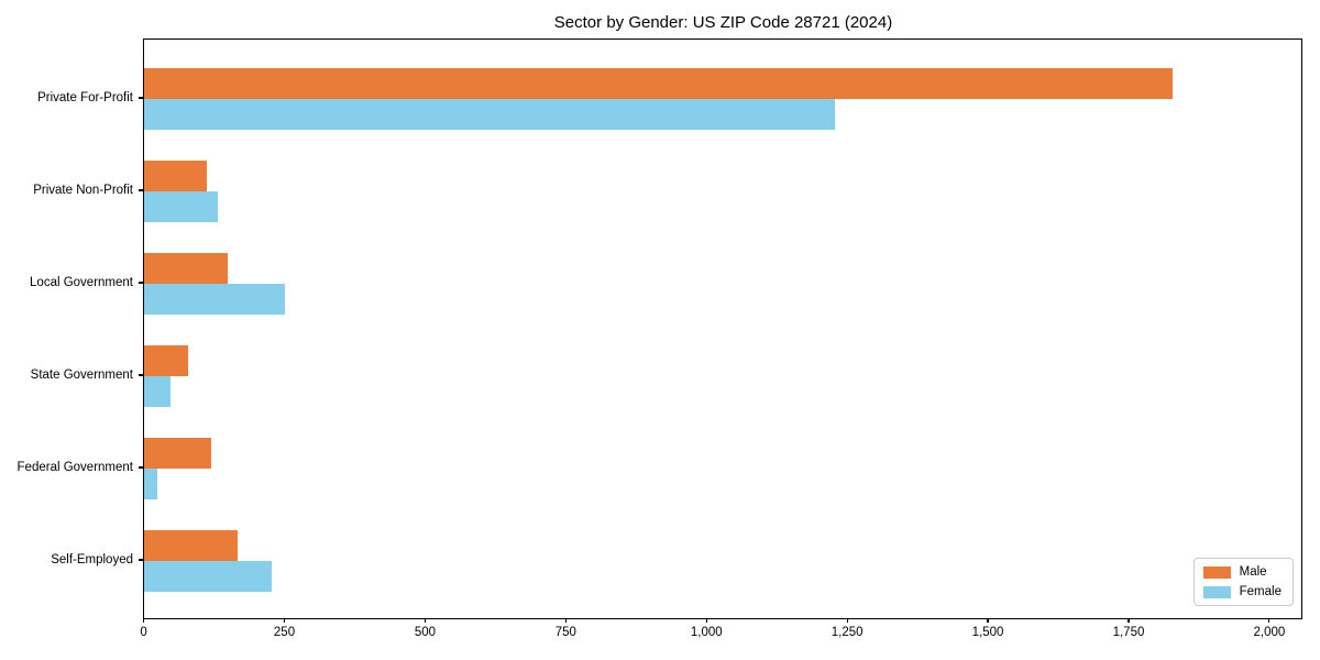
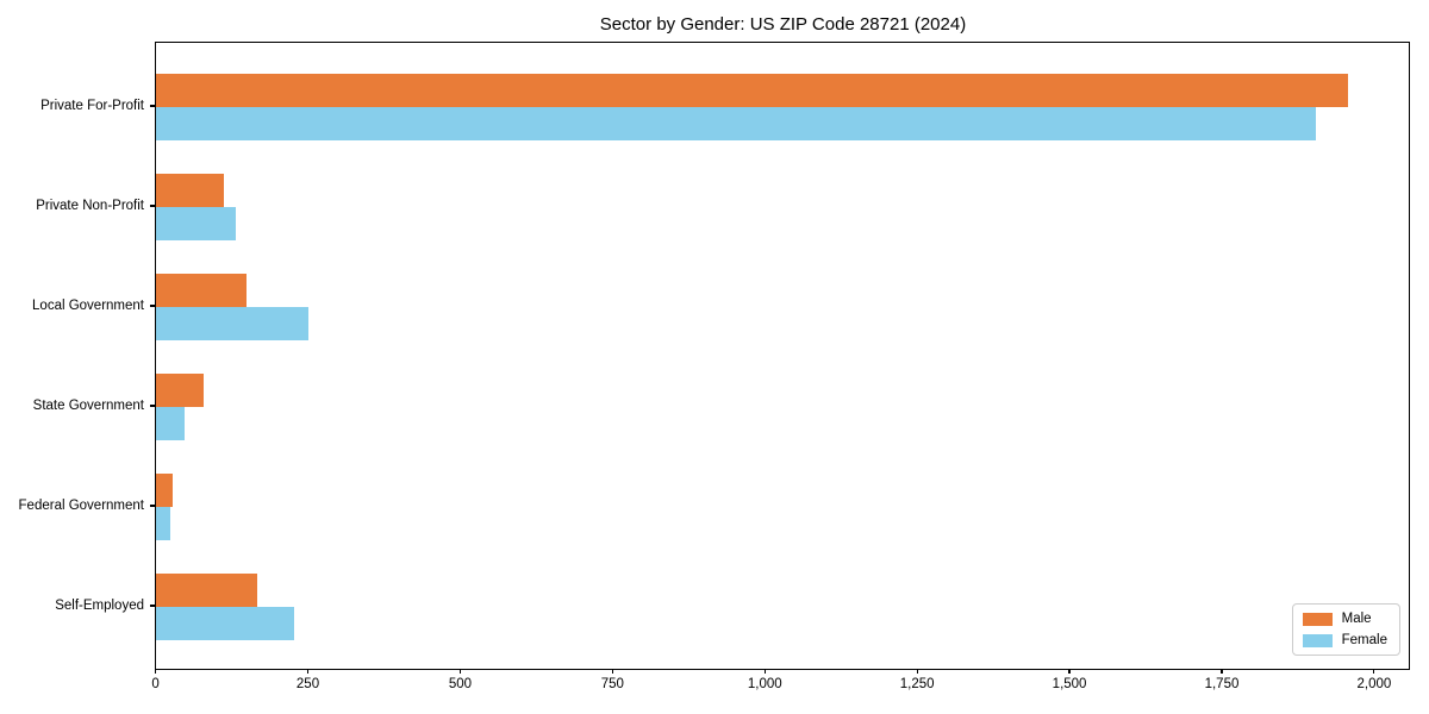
Male/Private For-Profit: 1830 -> 1960
Female/Private For-Profit: 1230 -> 1910
Male/Federal Government: 120 -> 30
